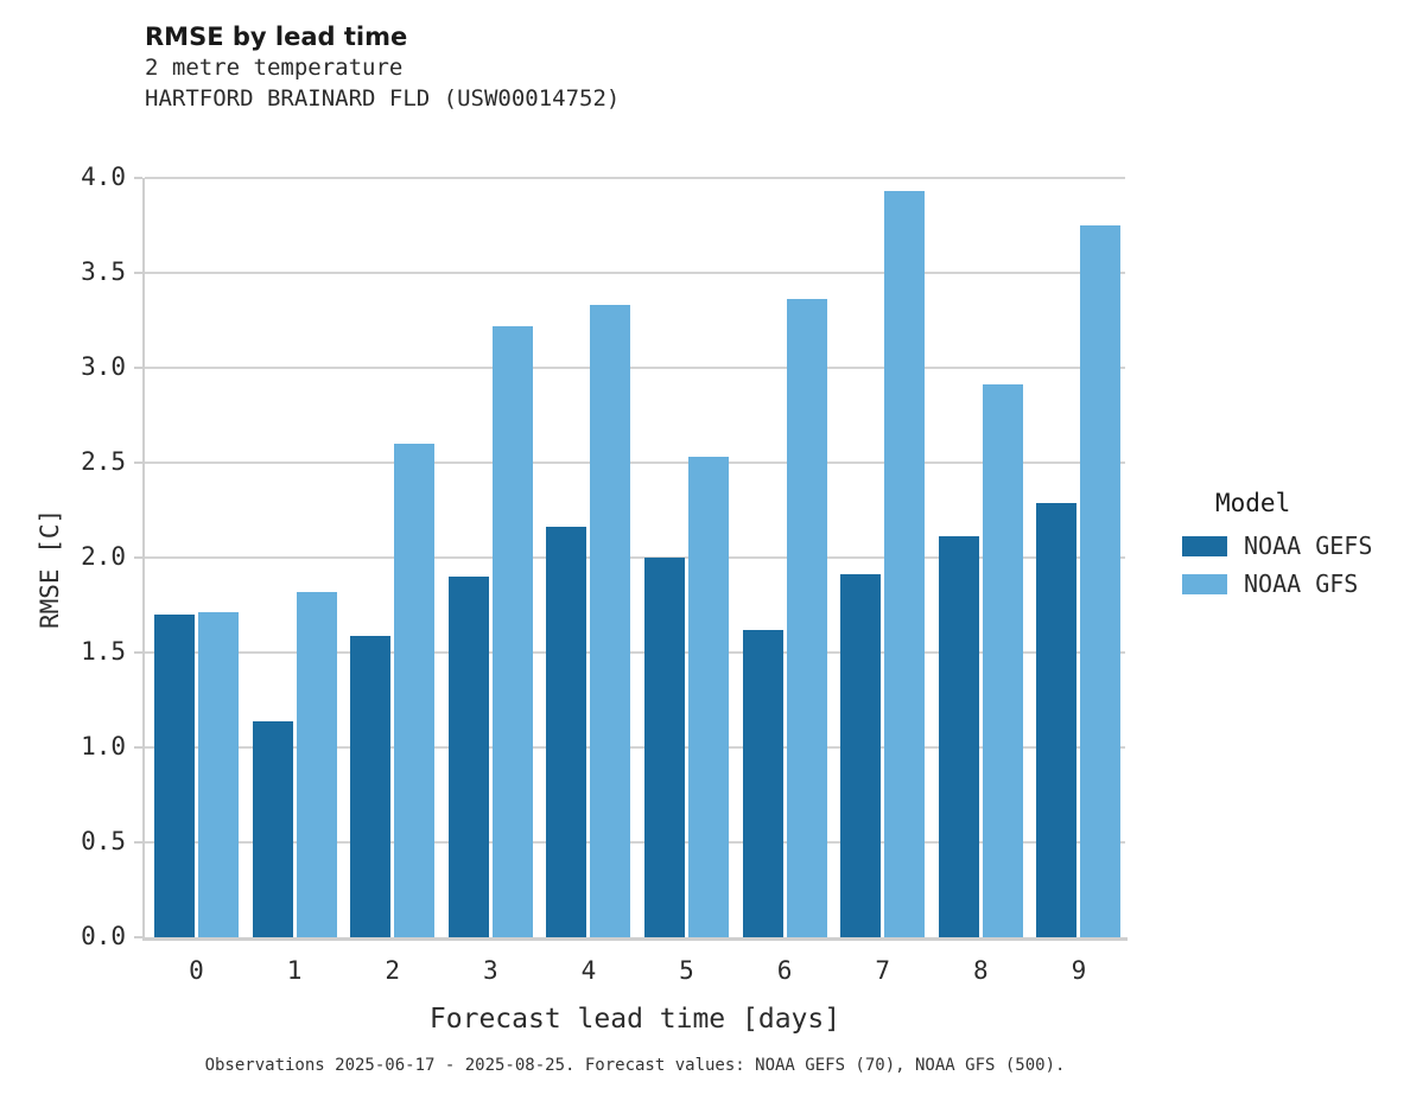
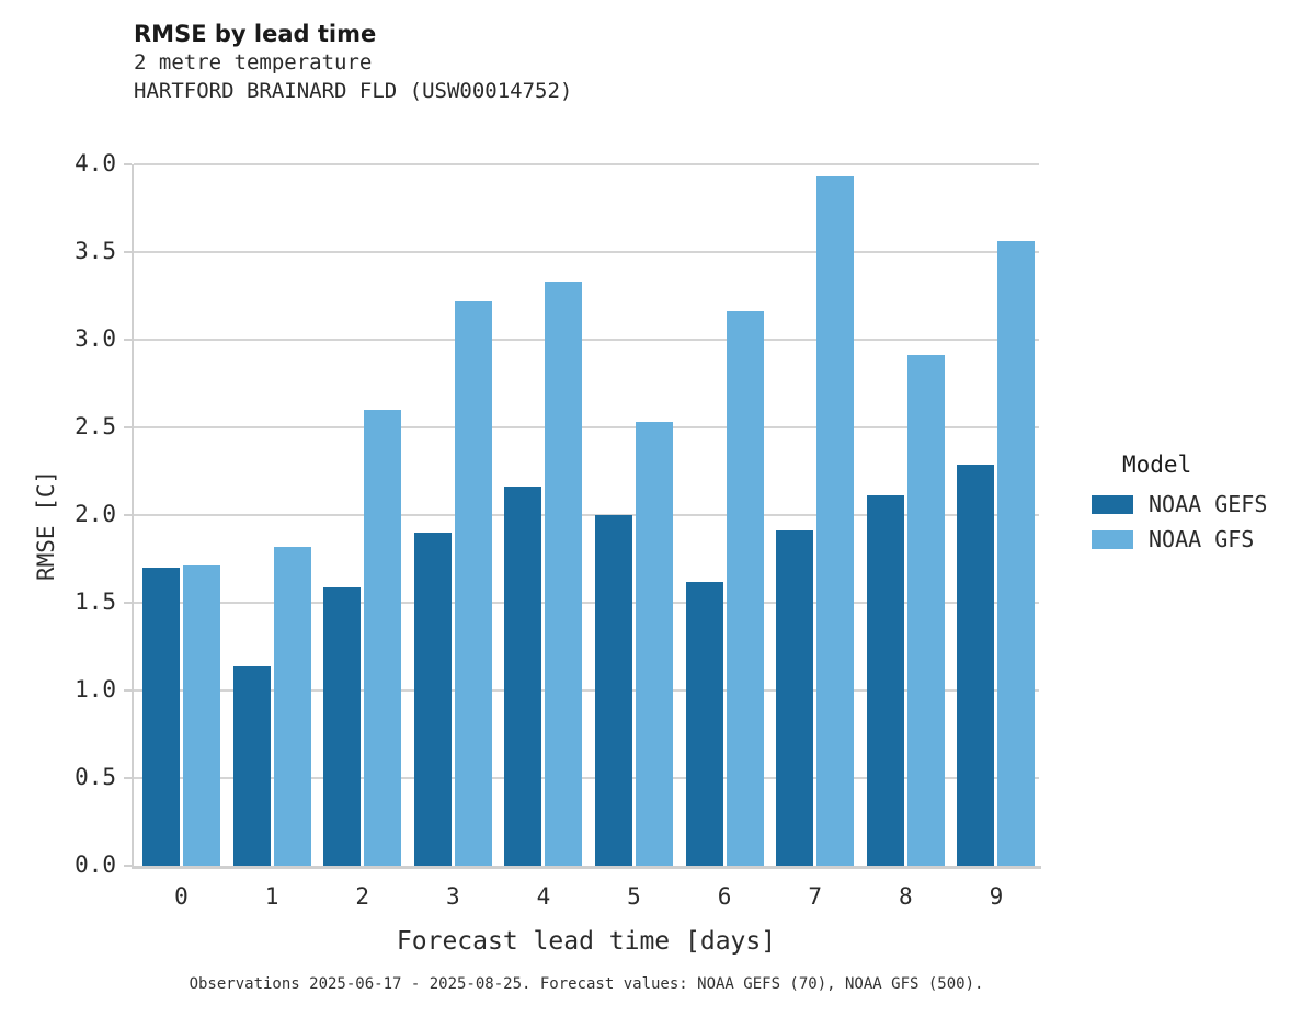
NOAA GFS/6: 3.36 -> 3.16
NOAA GFS/9: 3.75 -> 3.56
